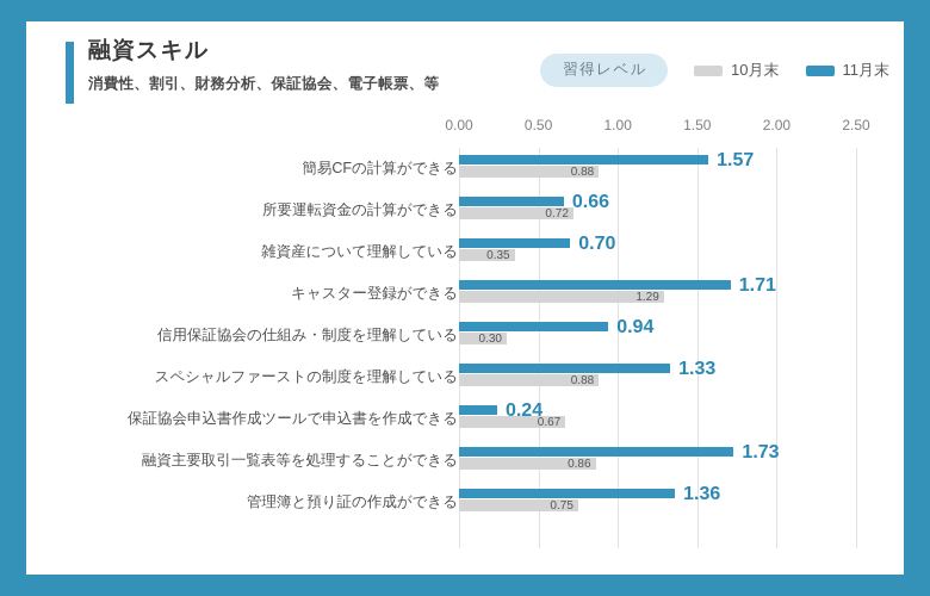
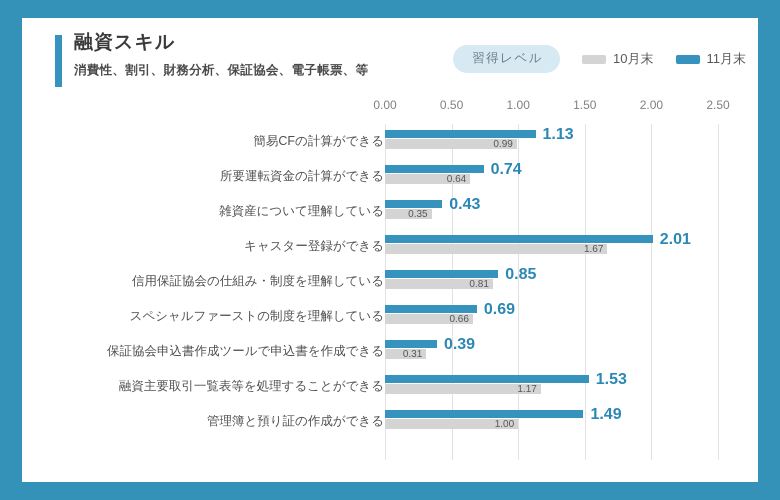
10月末/簡易CFの計算ができる: 0.88 -> 0.99
11月末/簡易CFの計算ができる: 1.57 -> 1.13
10月末/所要運転資金の計算ができる: 0.72 -> 0.64
11月末/所要運転資金の計算ができる: 0.66 -> 0.74
11月末/雑資産について理解している: 0.70 -> 0.43
10月末/キャスター登録ができる: 1.29 -> 1.67
11月末/キャスター登録ができる: 1.71 -> 2.01
10月末/信用保証協会の仕組み・制度を理解している: 0.30 -> 0.81
11月末/信用保証協会の仕組み・制度を理解している: 0.94 -> 0.85
10月末/スペシャルファーストの制度を理解している: 0.88 -> 0.66
11月末/スペシャルファーストの制度を理解している: 1.33 -> 0.69
10月末/保証協会申込書作成ツールで申込書を作成できる: 0.67 -> 0.31
11月末/保証協会申込書作成ツールで申込書を作成できる: 0.24 -> 0.39
10月末/融資主要取引一覧表等を処理することができる: 0.86 -> 1.17
11月末/融資主要取引一覧表等を処理することができる: 1.73 -> 1.53
10月末/管理簿と預り証の作成ができる: 0.75 -> 1.00
11月末/管理簿と預り証の作成ができる: 1.36 -> 1.49
